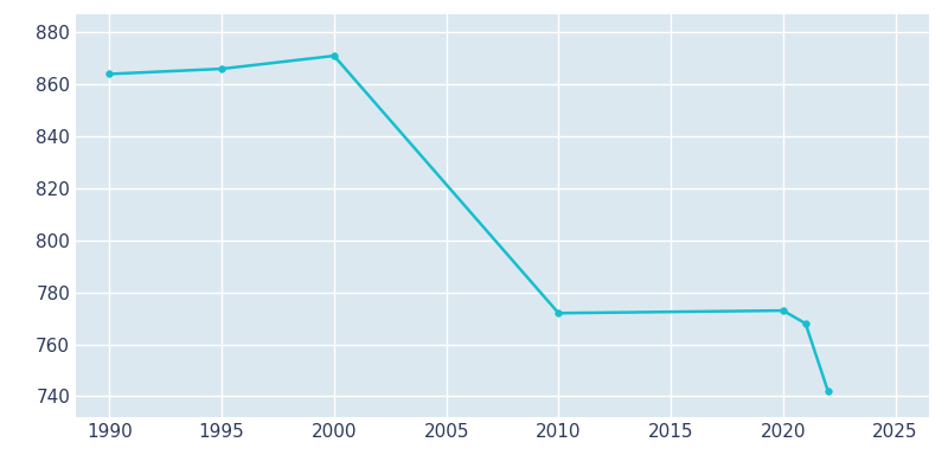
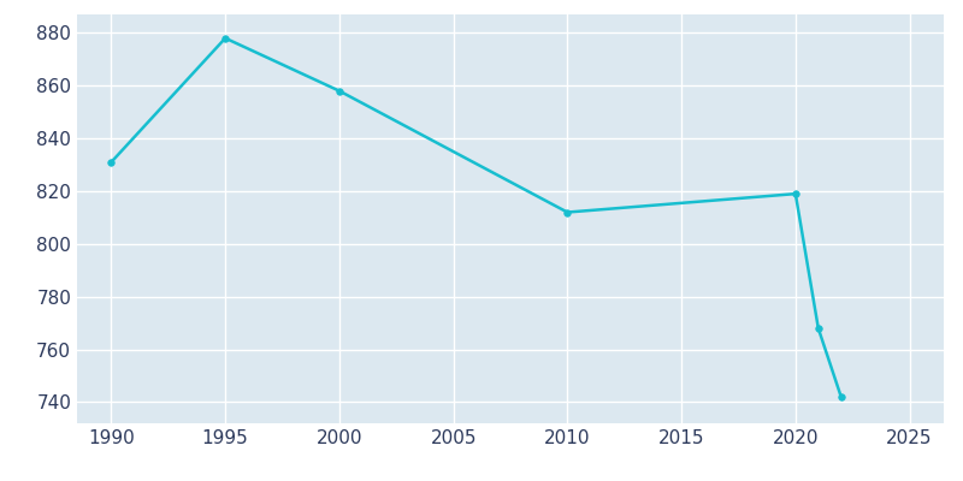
1990: 864 -> 831
1995: 866 -> 878
2000: 871 -> 858
2010: 772 -> 812
2020: 773 -> 819
